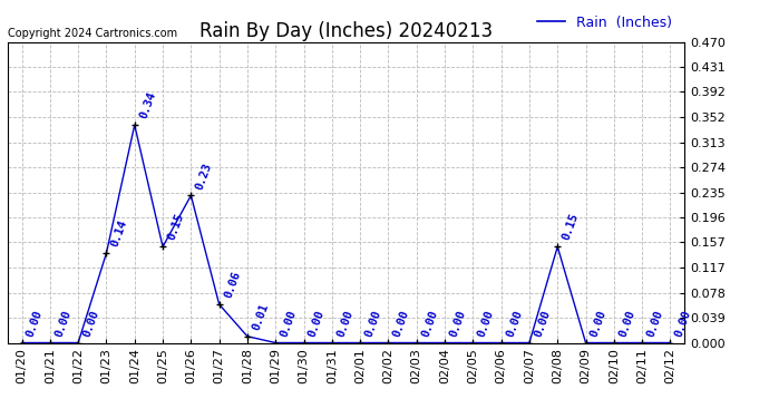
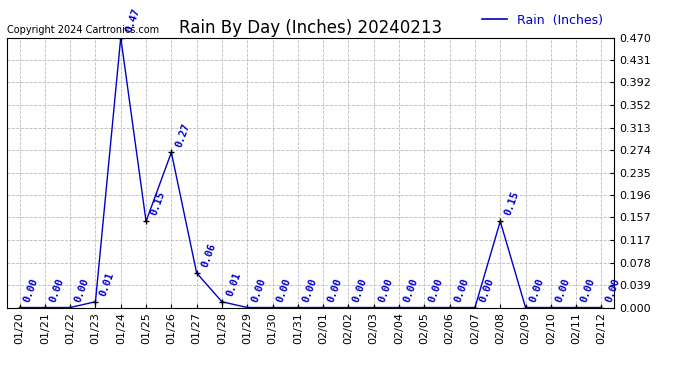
01/23: 0.14 -> 0.01
01/24: 0.34 -> 0.47
01/26: 0.23 -> 0.27
